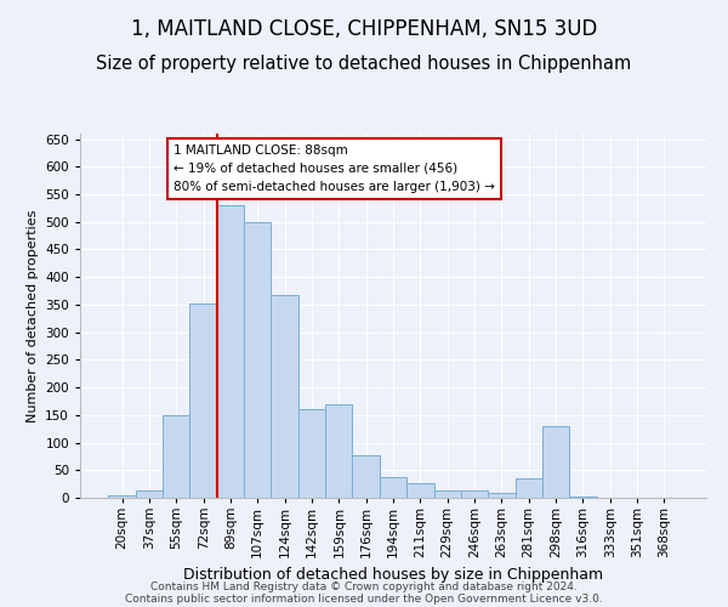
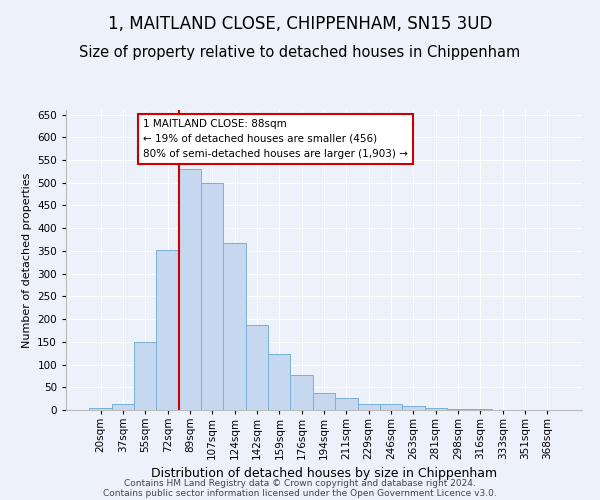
142sqm: 160 -> 188
159sqm: 170 -> 123
281sqm: 35 -> 5
298sqm: 130 -> 3
